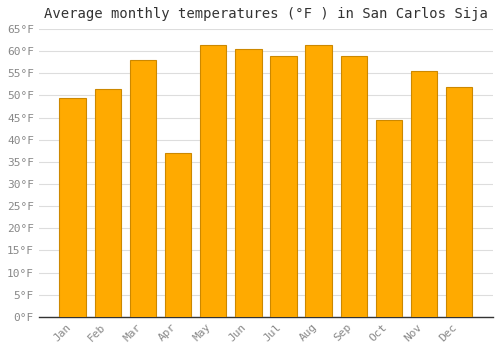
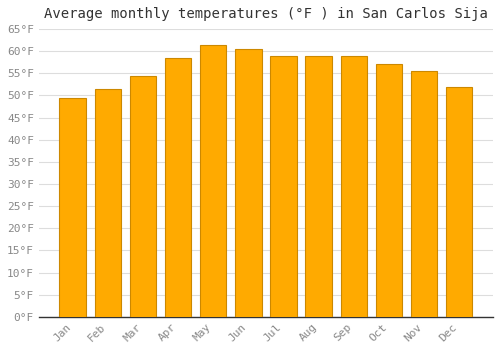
Mar: 58.0°F -> 54.5°F
Apr: 37.0°F -> 58.5°F
Aug: 61.5°F -> 59.0°F
Oct: 44.5°F -> 57.0°F
